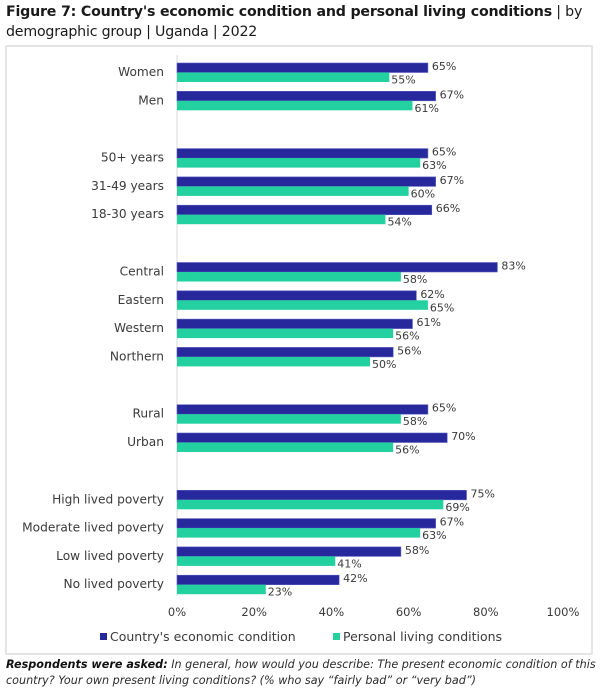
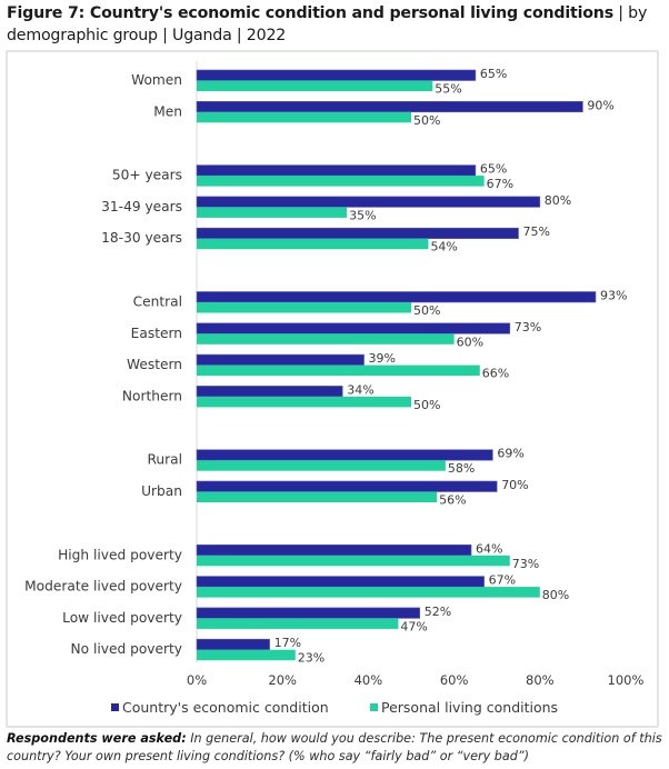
Country's economic condition/Men: 67% -> 90%
Personal living conditions/Men: 61% -> 50%
Personal living conditions/50+ years: 63% -> 67%
Country's economic condition/31-49 years: 67% -> 80%
Personal living conditions/31-49 years: 60% -> 35%
Country's economic condition/18-30 years: 66% -> 75%
Country's economic condition/Central: 83% -> 93%
Personal living conditions/Central: 58% -> 50%
Country's economic condition/Eastern: 62% -> 73%
Personal living conditions/Eastern: 65% -> 60%
Country's economic condition/Western: 61% -> 39%
Personal living conditions/Western: 56% -> 66%
Country's economic condition/Northern: 56% -> 34%
Country's economic condition/Rural: 65% -> 69%
Country's economic condition/High lived poverty: 75% -> 64%
Personal living conditions/High lived poverty: 69% -> 73%
Personal living conditions/Moderate lived poverty: 63% -> 80%
Country's economic condition/Low lived poverty: 58% -> 52%
Personal living conditions/Low lived poverty: 41% -> 47%
Country's economic condition/No lived poverty: 42% -> 17%
